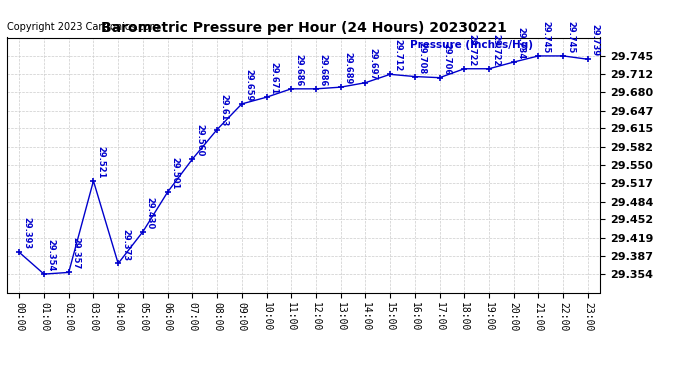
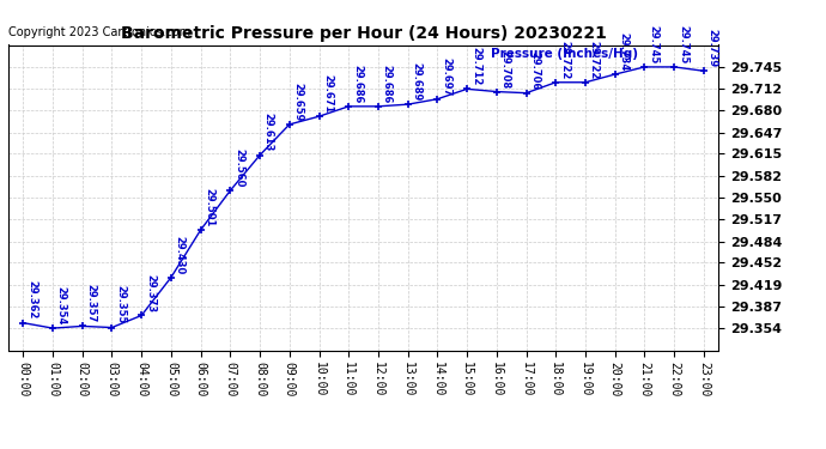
00:00: 29.393 -> 29.362
03:00: 29.521 -> 29.355
